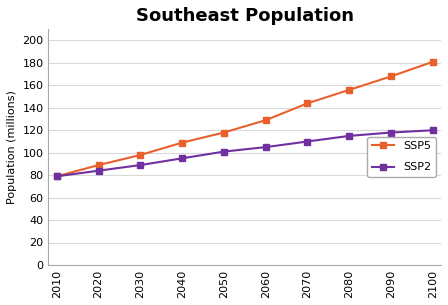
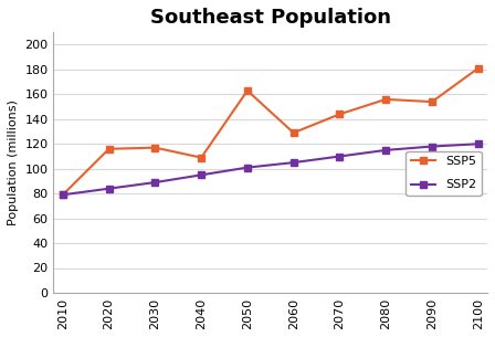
SSP5/2020: 89 -> 116
SSP5/2030: 98 -> 117
SSP5/2050: 118 -> 163
SSP5/2090: 168 -> 154
